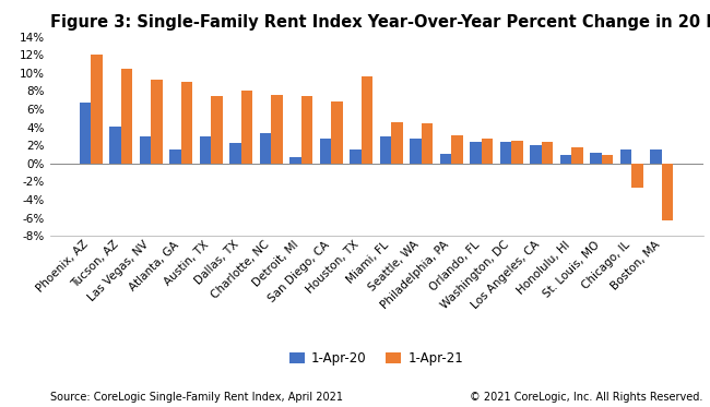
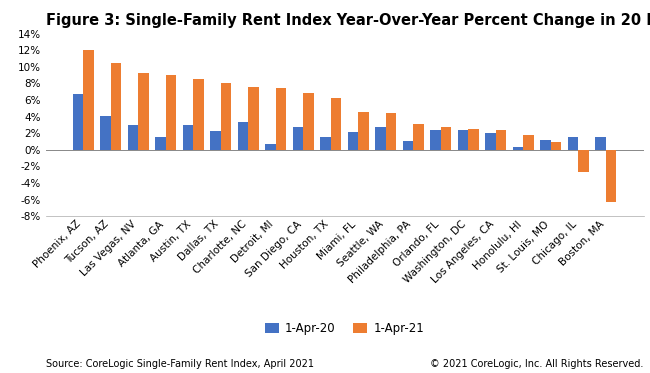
1-Apr-21/Austin, TX: 7.4% -> 8.5%
1-Apr-21/Houston, TX: 9.6% -> 6.2%
1-Apr-20/Miami, FL: 3.0% -> 2.2%
1-Apr-20/Honolulu, HI: 1.0% -> 0.3%
